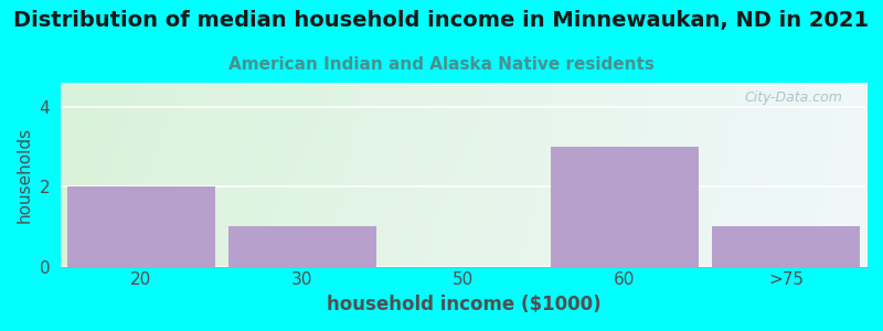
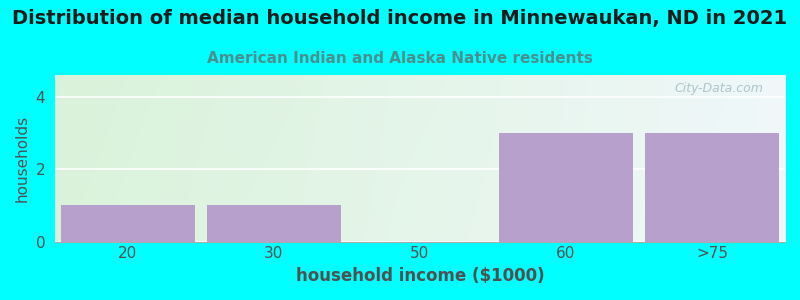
20: 2 -> 1
>75: 1 -> 3
